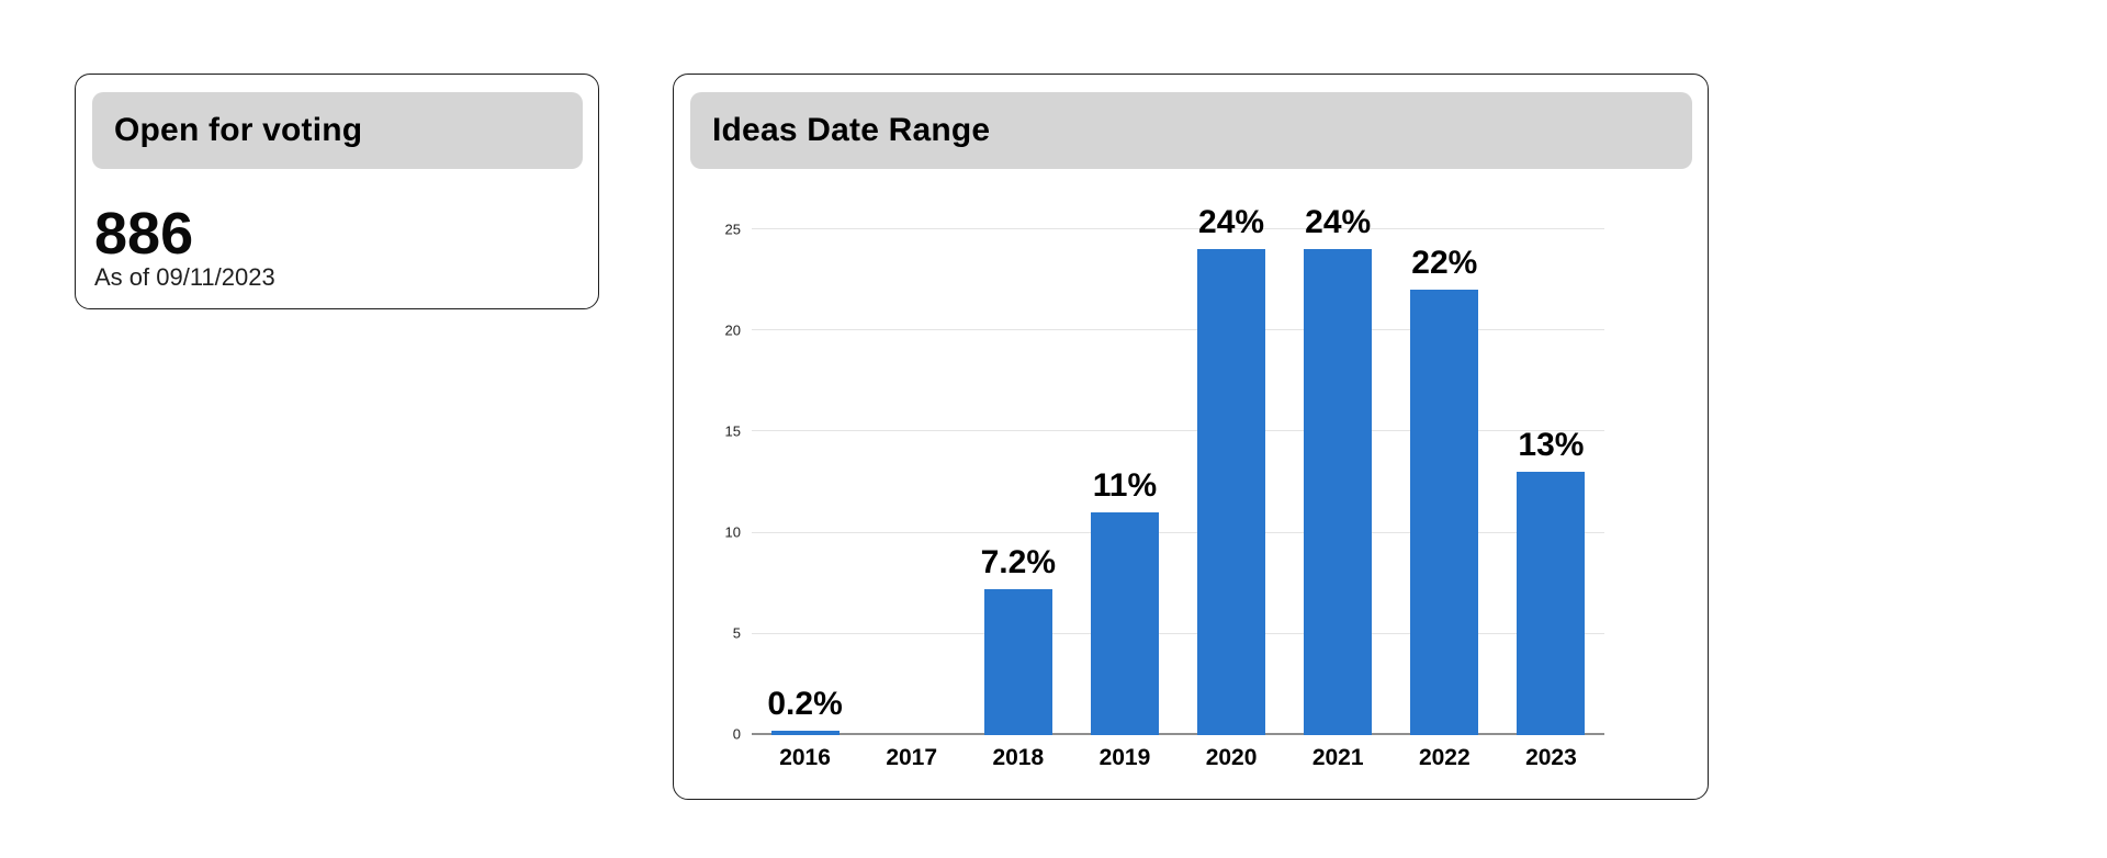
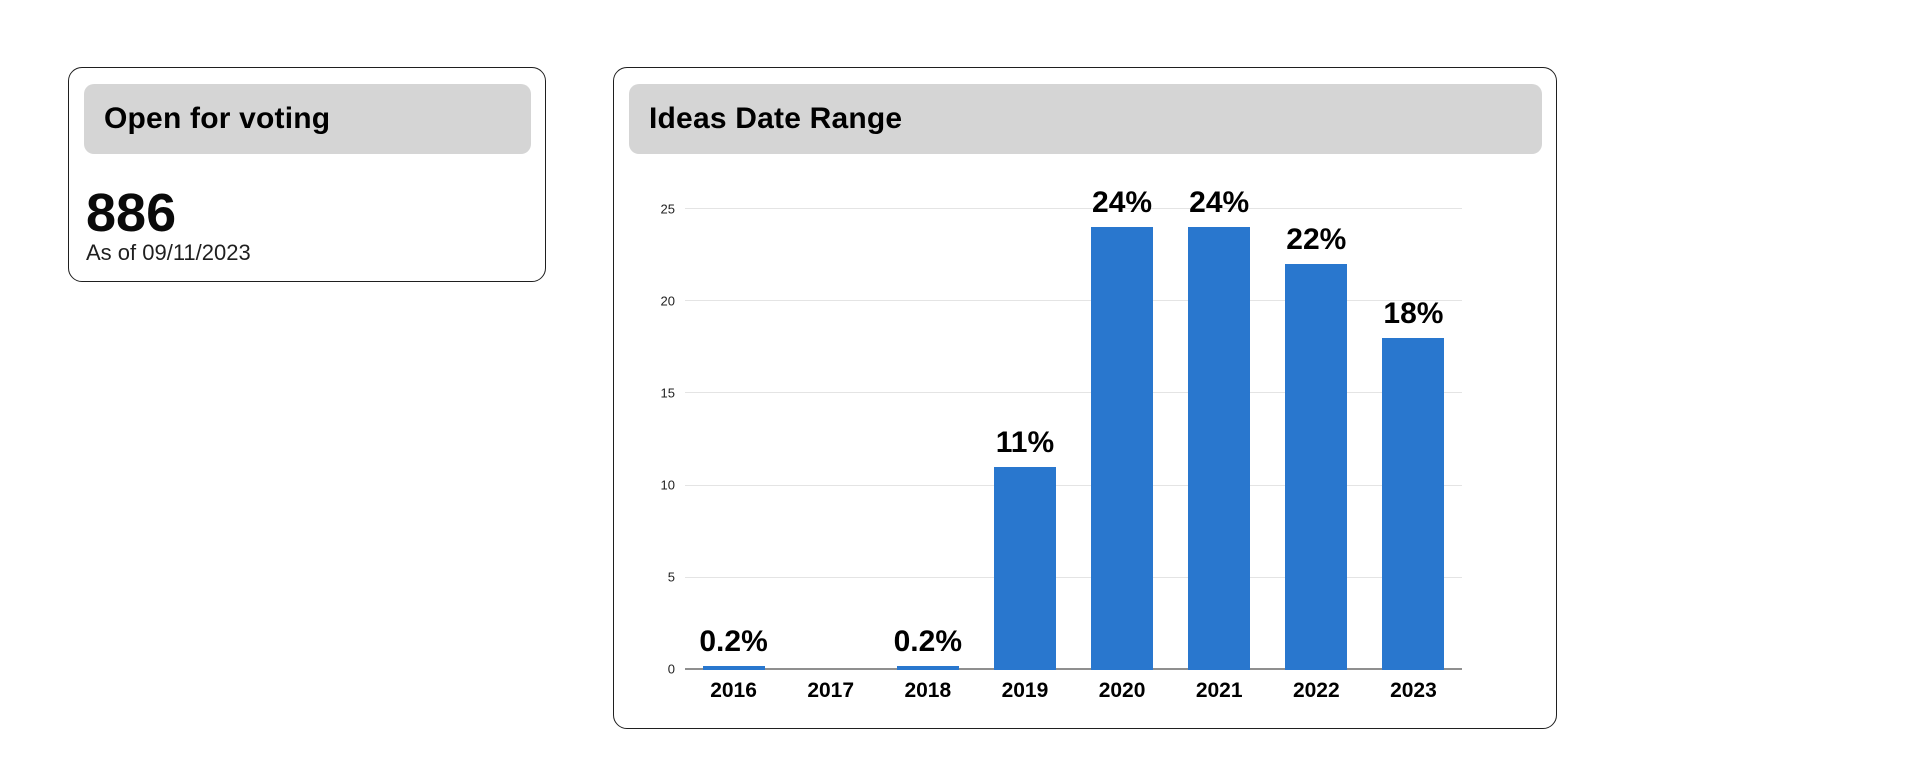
2018: 7.2% -> 0.2%
2023: 13% -> 18%
